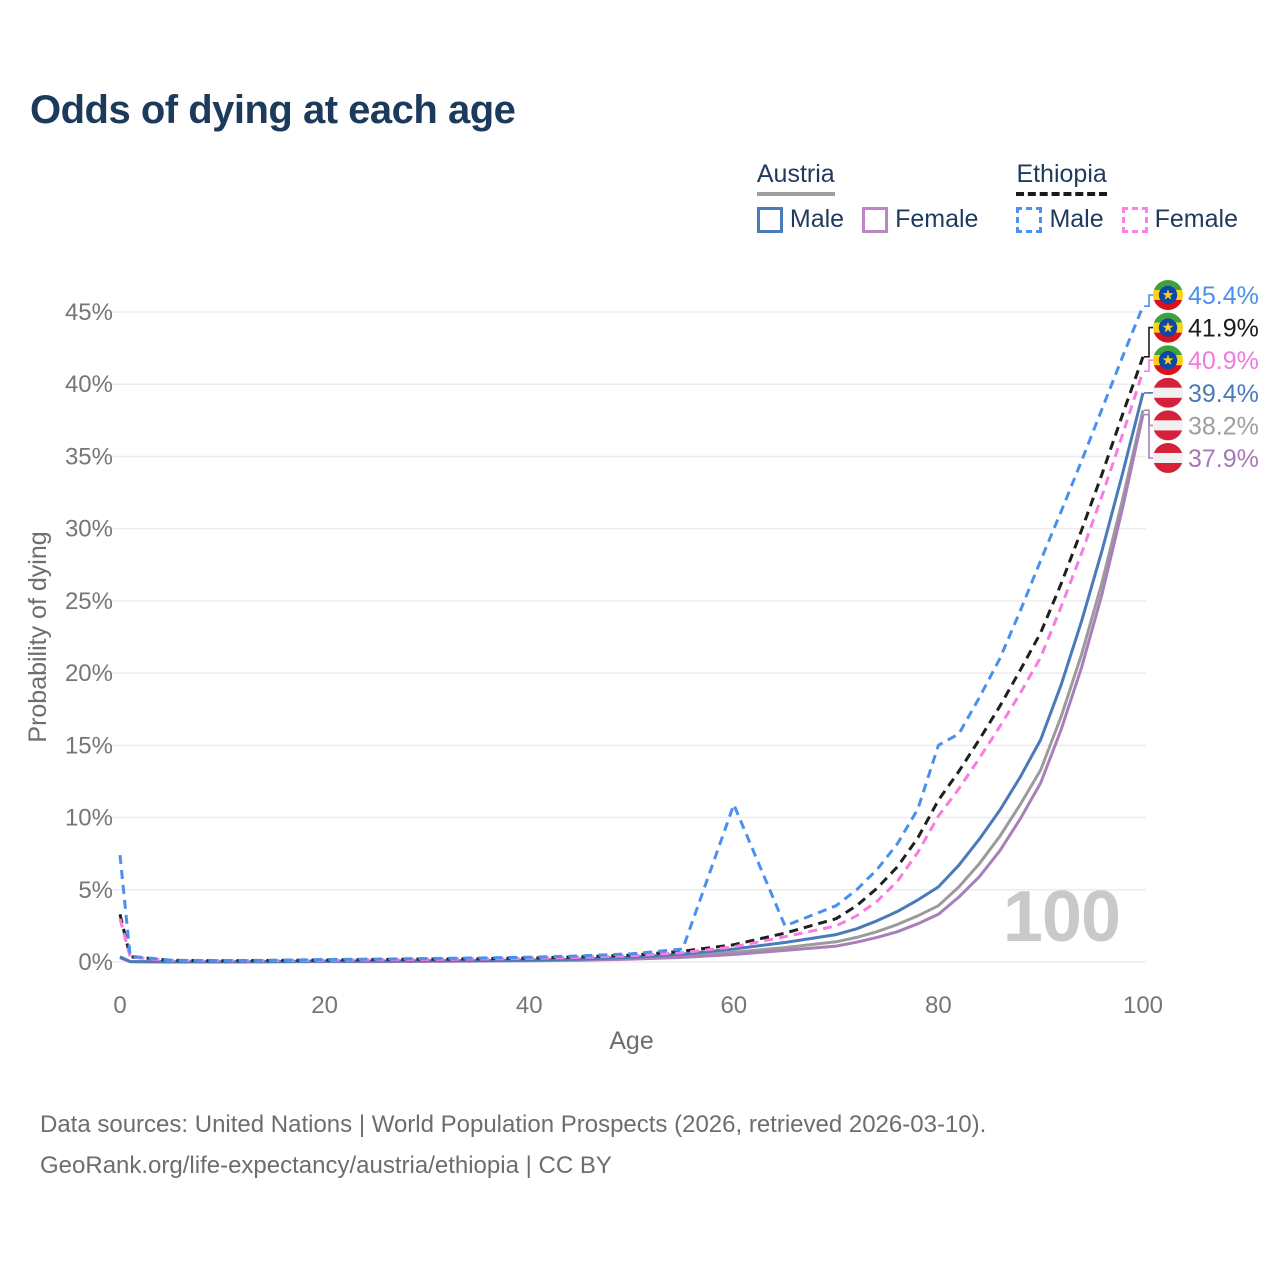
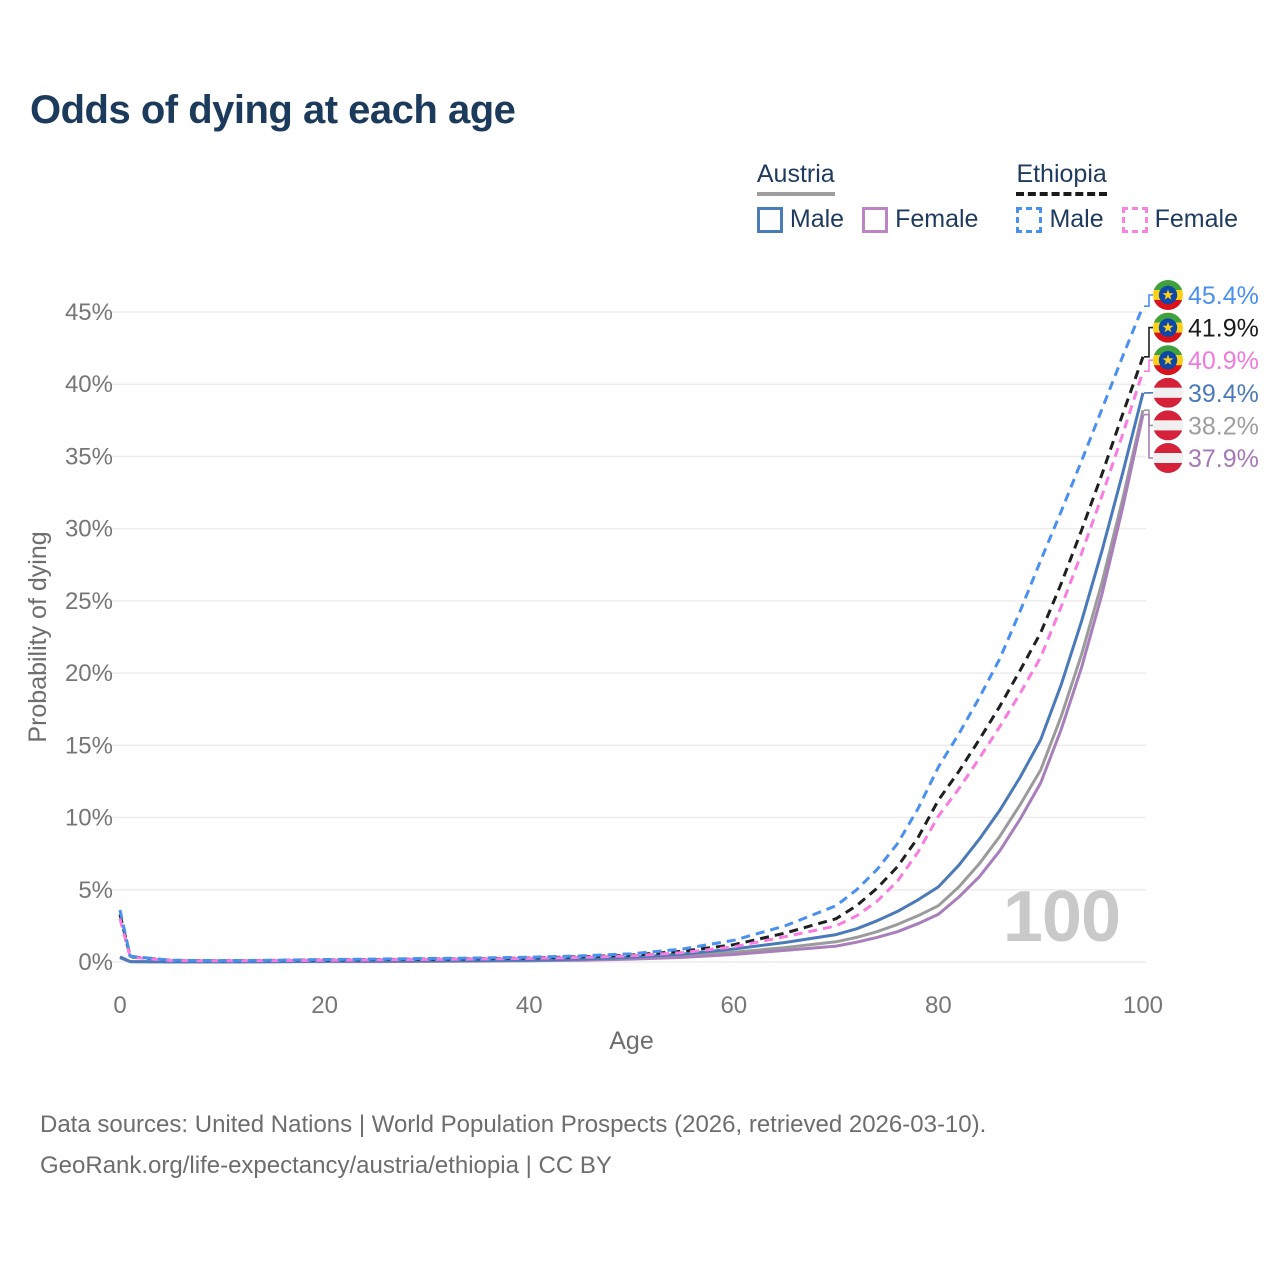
Ethiopia Male/0: 7.4% -> 3.6%
Ethiopia Male/60: 10.9% -> 1.5%
Ethiopia Male/80: 15.0% -> 13.5%
